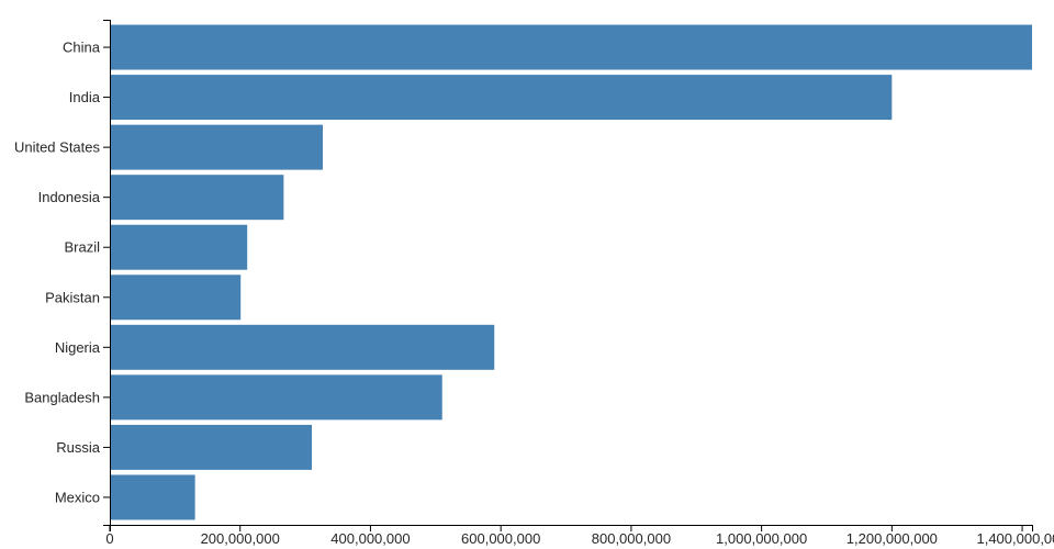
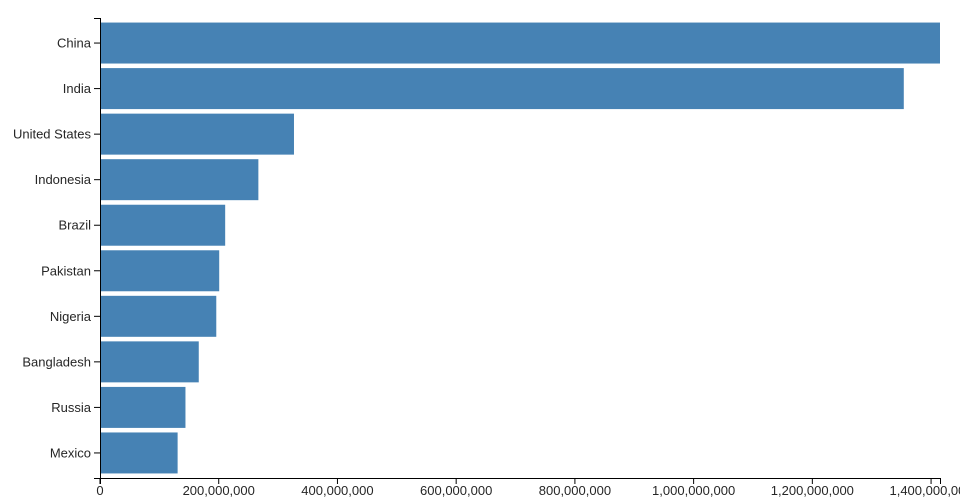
India: 1200000000 -> 1350000000
Nigeria: 590000000 -> 200000000
Bangladesh: 510000000 -> 170000000
Russia: 310000000 -> 140000000
